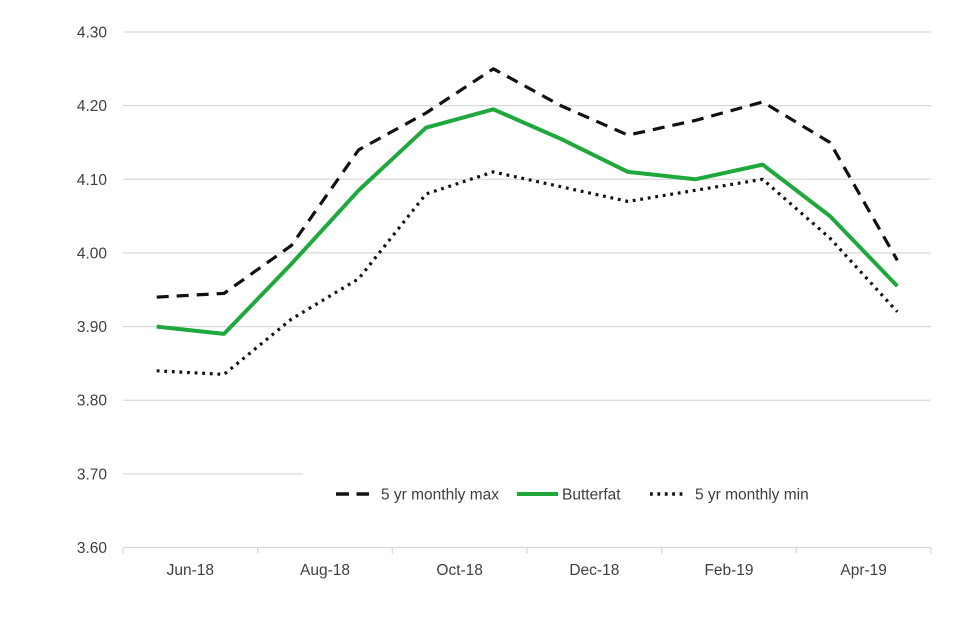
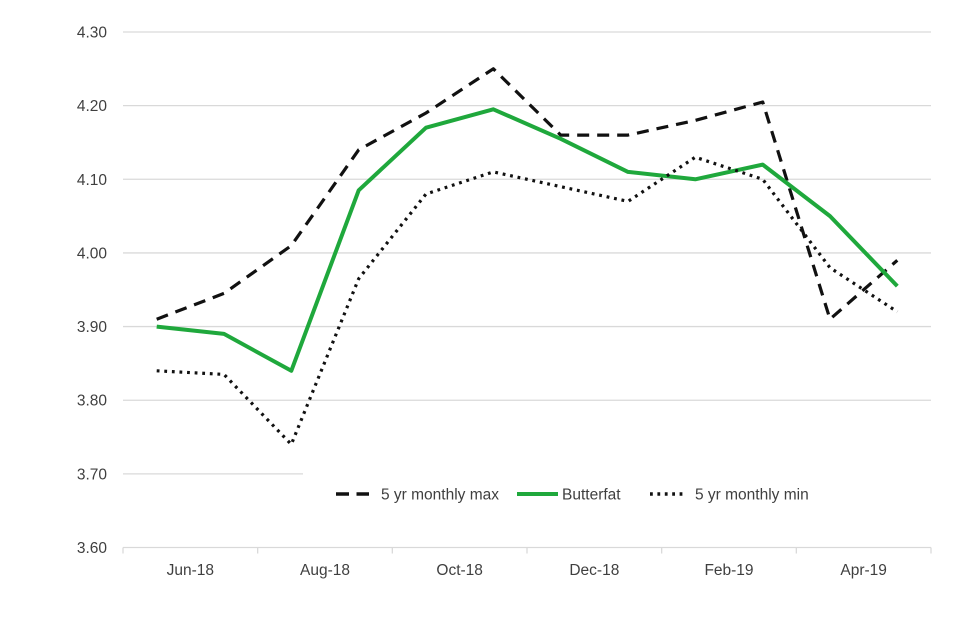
5 yr monthly max/Jun-18: 3.94 -> 3.91
Butterfat/Aug-18: 3.98 -> 3.84
5 yr monthly min/Aug-18: 3.91 -> 3.74
5 yr monthly max/Dec-18: 4.20 -> 4.16
5 yr monthly min/Feb-19: 4.08 -> 4.13
5 yr monthly max/Apr-19: 4.15 -> 3.91
5 yr monthly min/Apr-19: 4.02 -> 3.98
